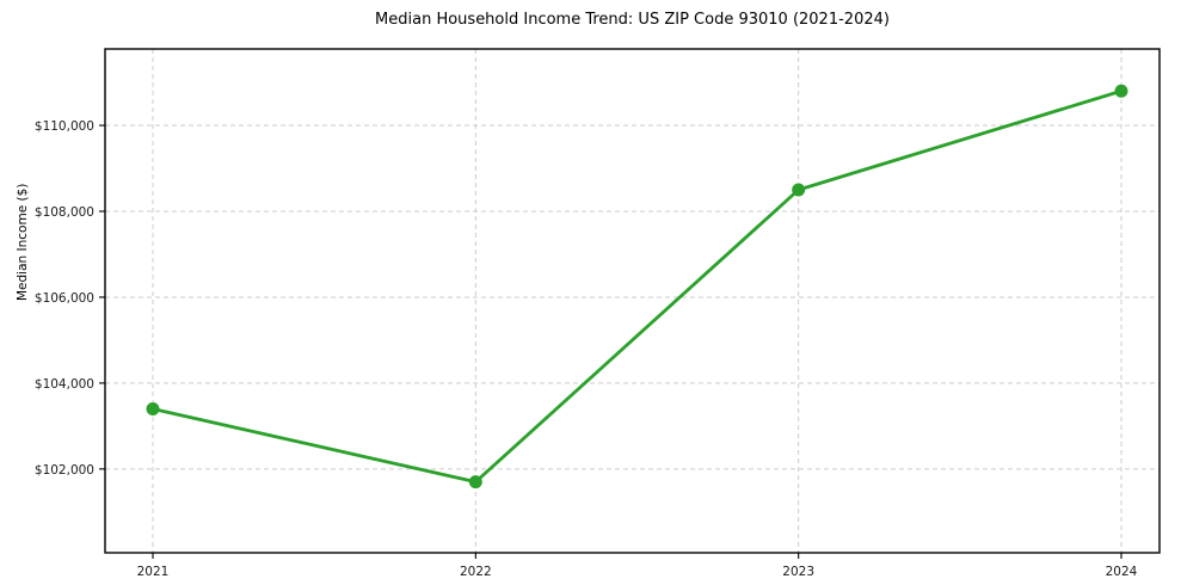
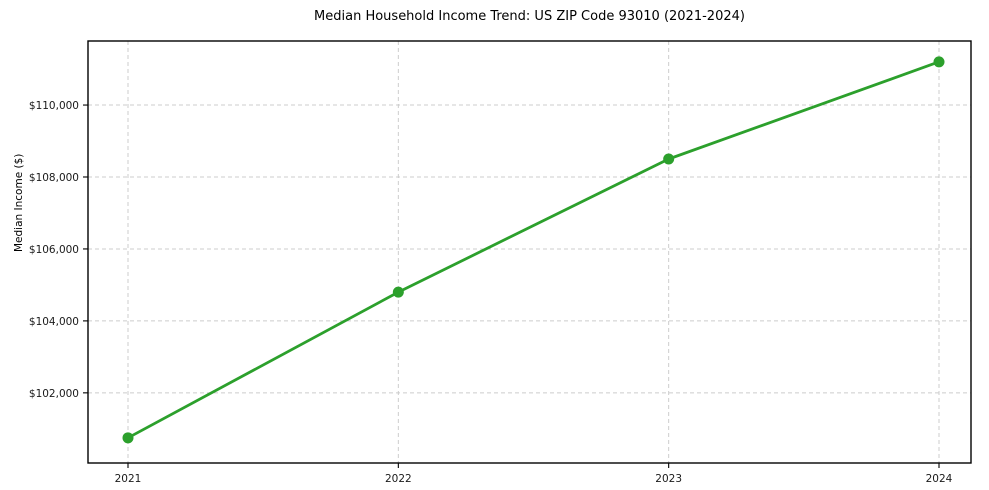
2021: $103400 -> $100800
2022: $101700 -> $104800
2024: $110800 -> $111200
